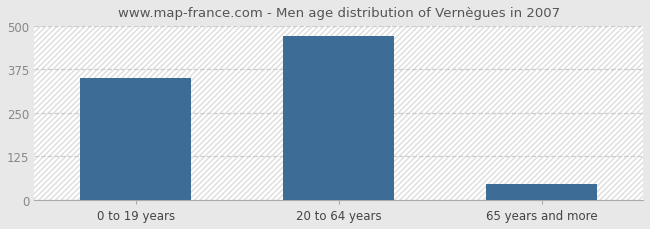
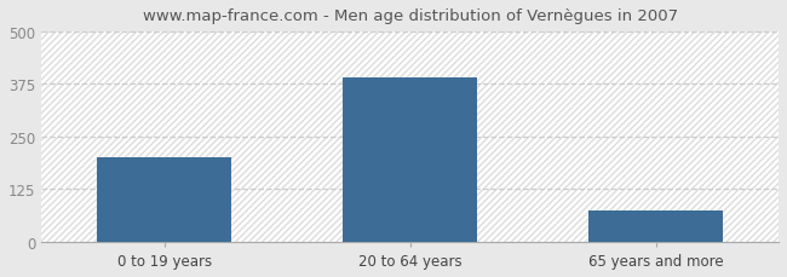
0 to 19 years: 350 -> 200
20 to 64 years: 470 -> 390
65 years and more: 45 -> 75
